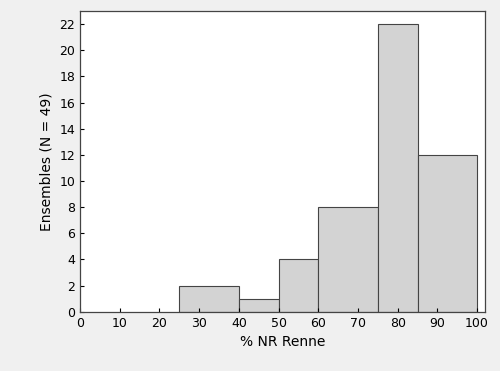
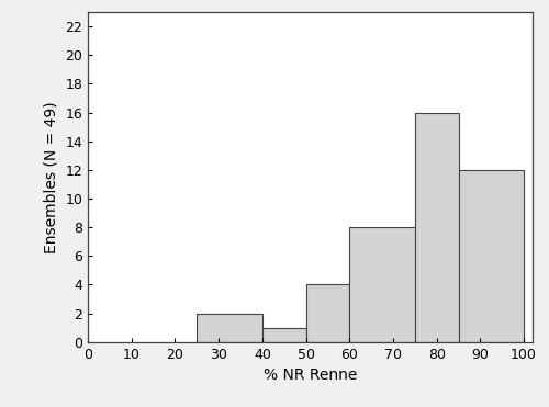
80: 22 -> 16
